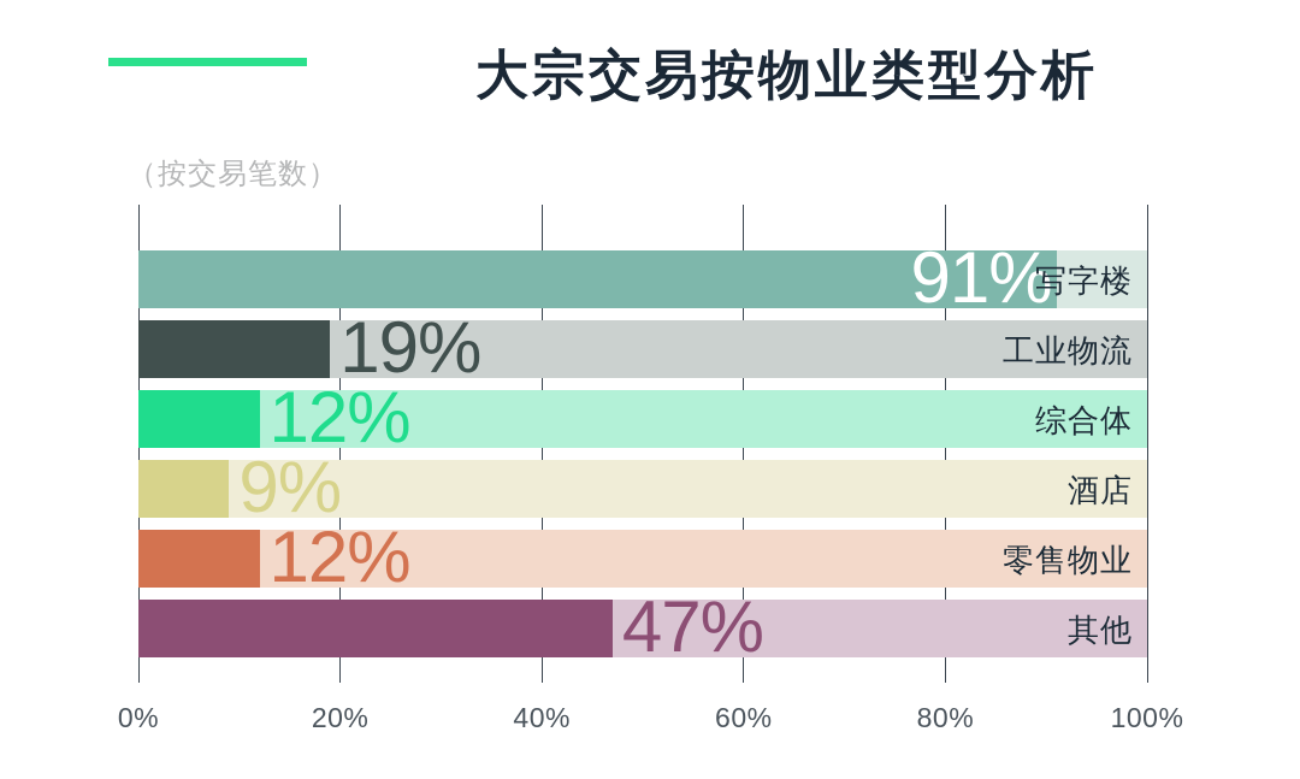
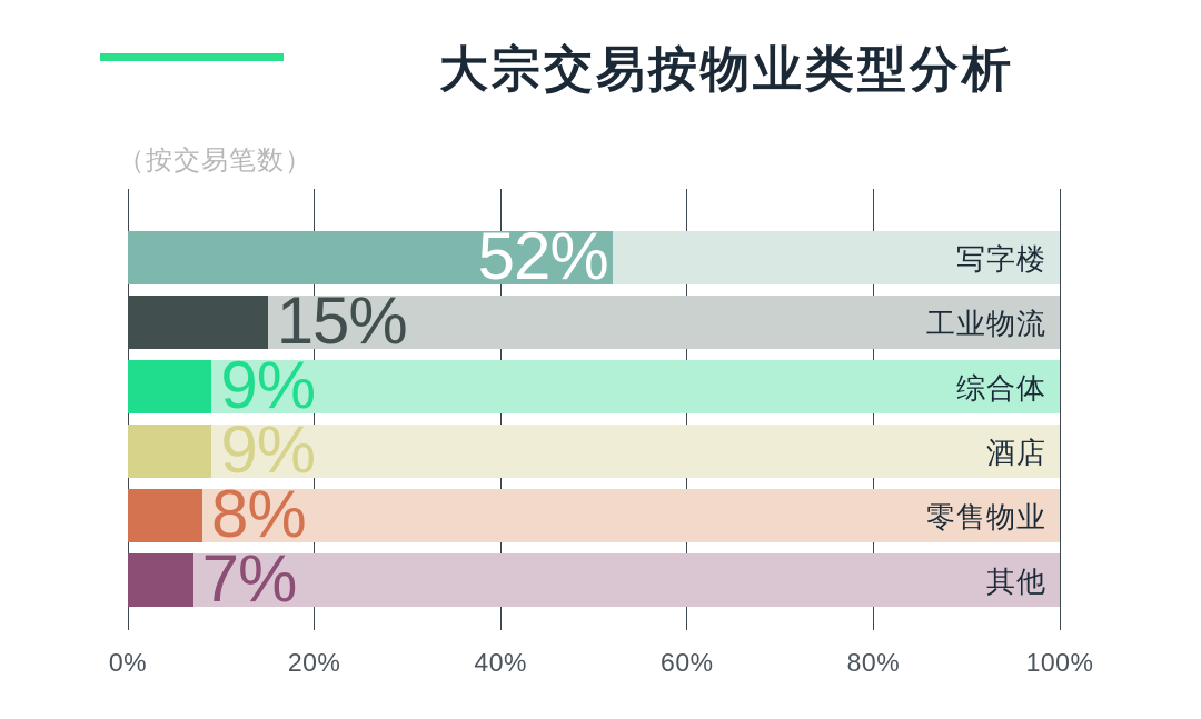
写字楼: 91% -> 52%
工业物流: 19% -> 15%
综合体: 12% -> 9%
零售物业: 12% -> 8%
其他: 47% -> 7%
